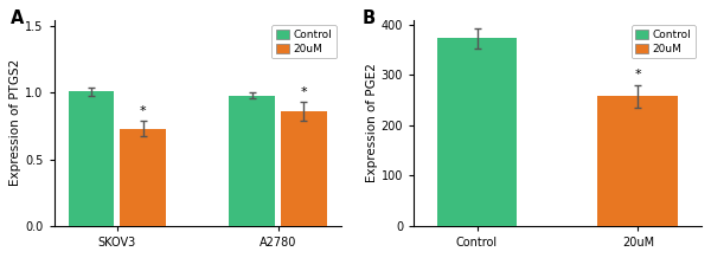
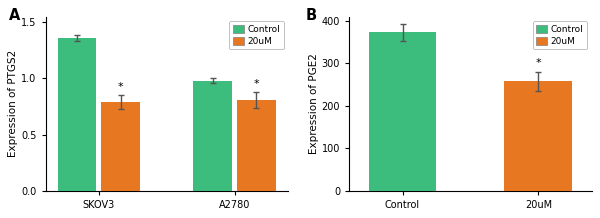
Control/SKOV3: 1.01 -> 1.36
20uM/SKOV3: 0.73 -> 0.79
20uM/A2780: 0.86 -> 0.81
